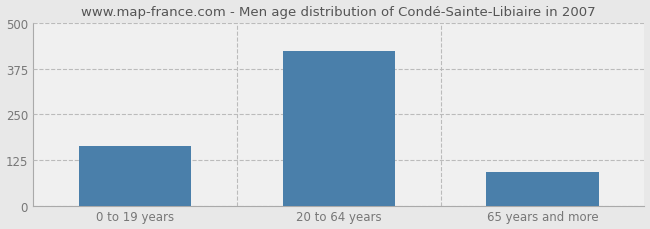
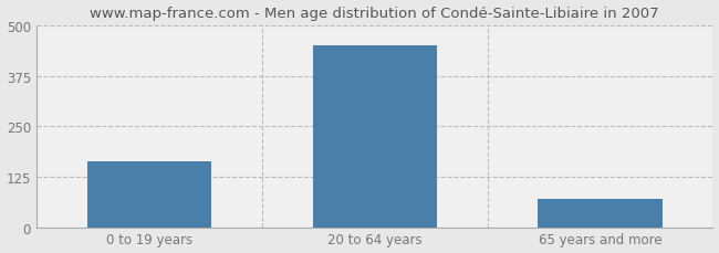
20 to 64 years: 422 -> 450
65 years and more: 92 -> 70
